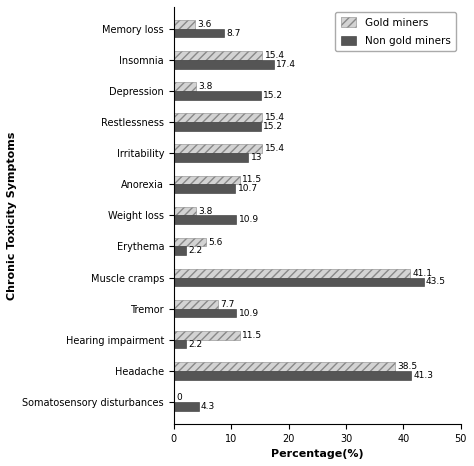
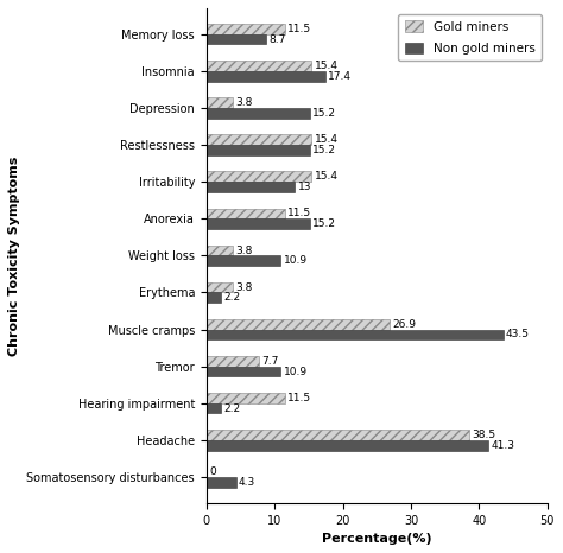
Gold miners/Memory loss: 3.6 -> 11.5
Non gold miners/Anorexia: 10.7 -> 15.2
Gold miners/Erythema: 5.6 -> 3.8
Gold miners/Muscle cramps: 41.1 -> 26.9
